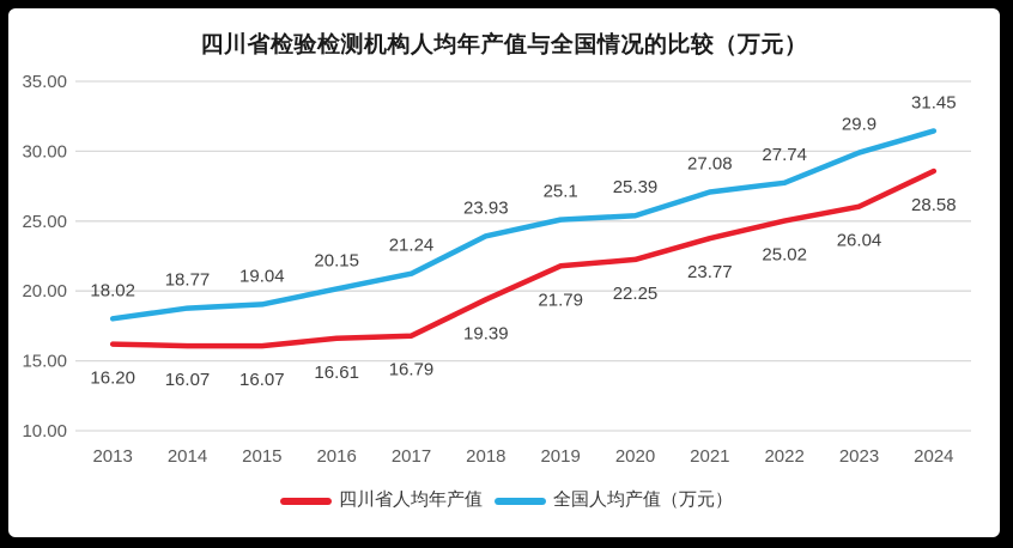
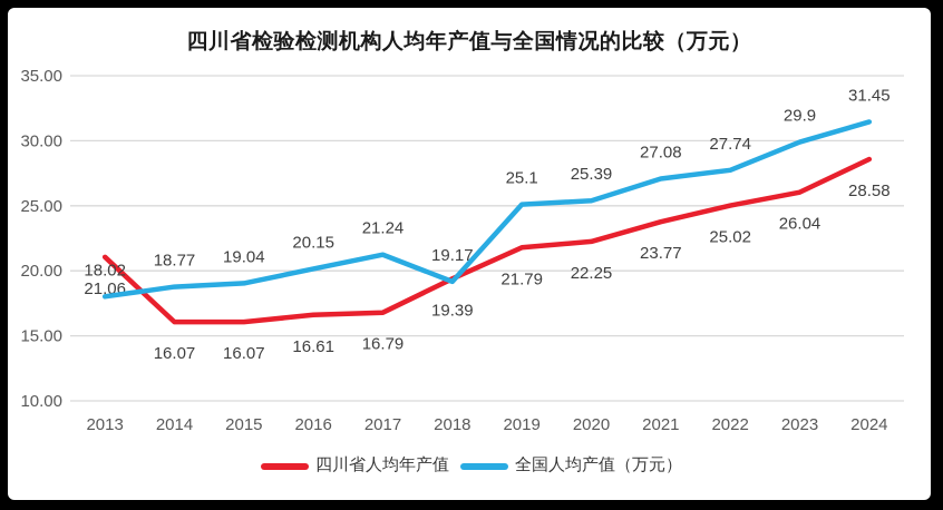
四川省人均年产值/2013: 16.20 -> 21.06
全国人均产值（万元）/2018: 23.93 -> 19.17
